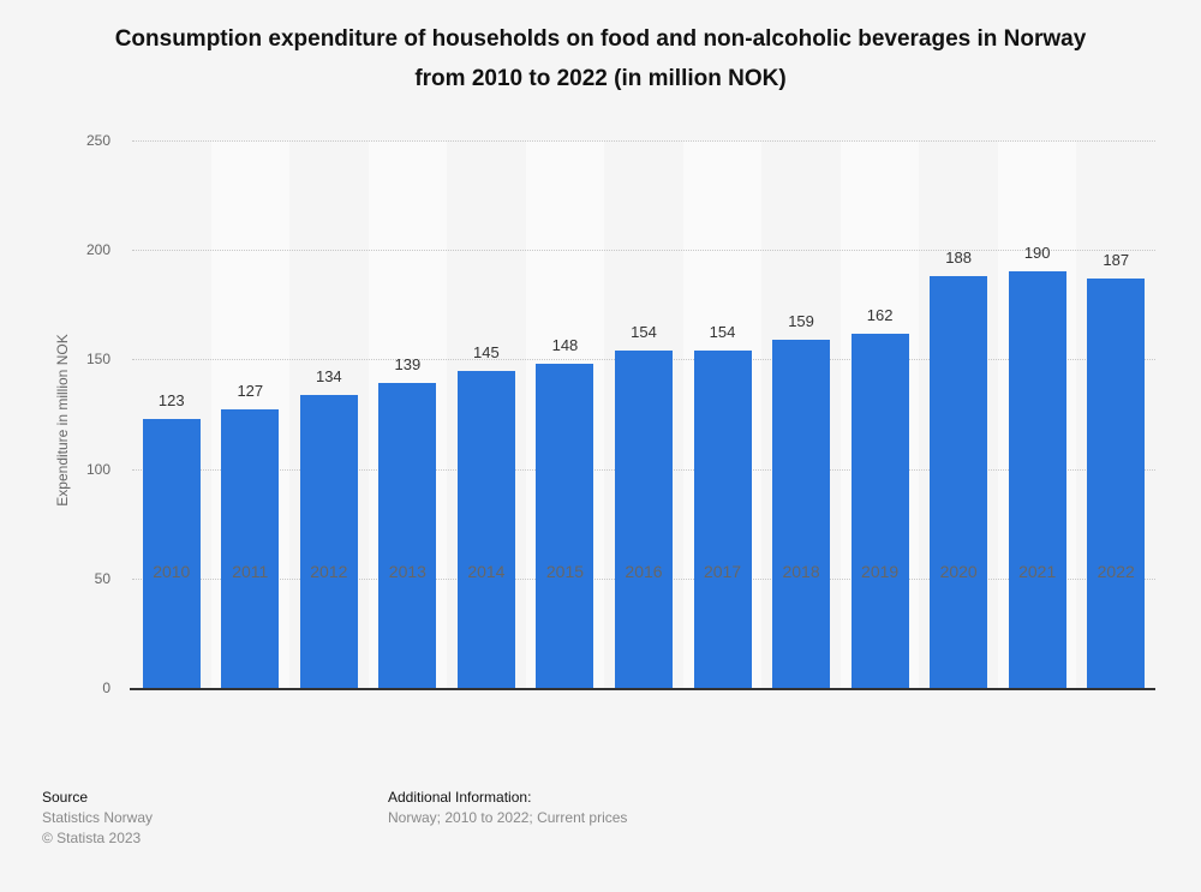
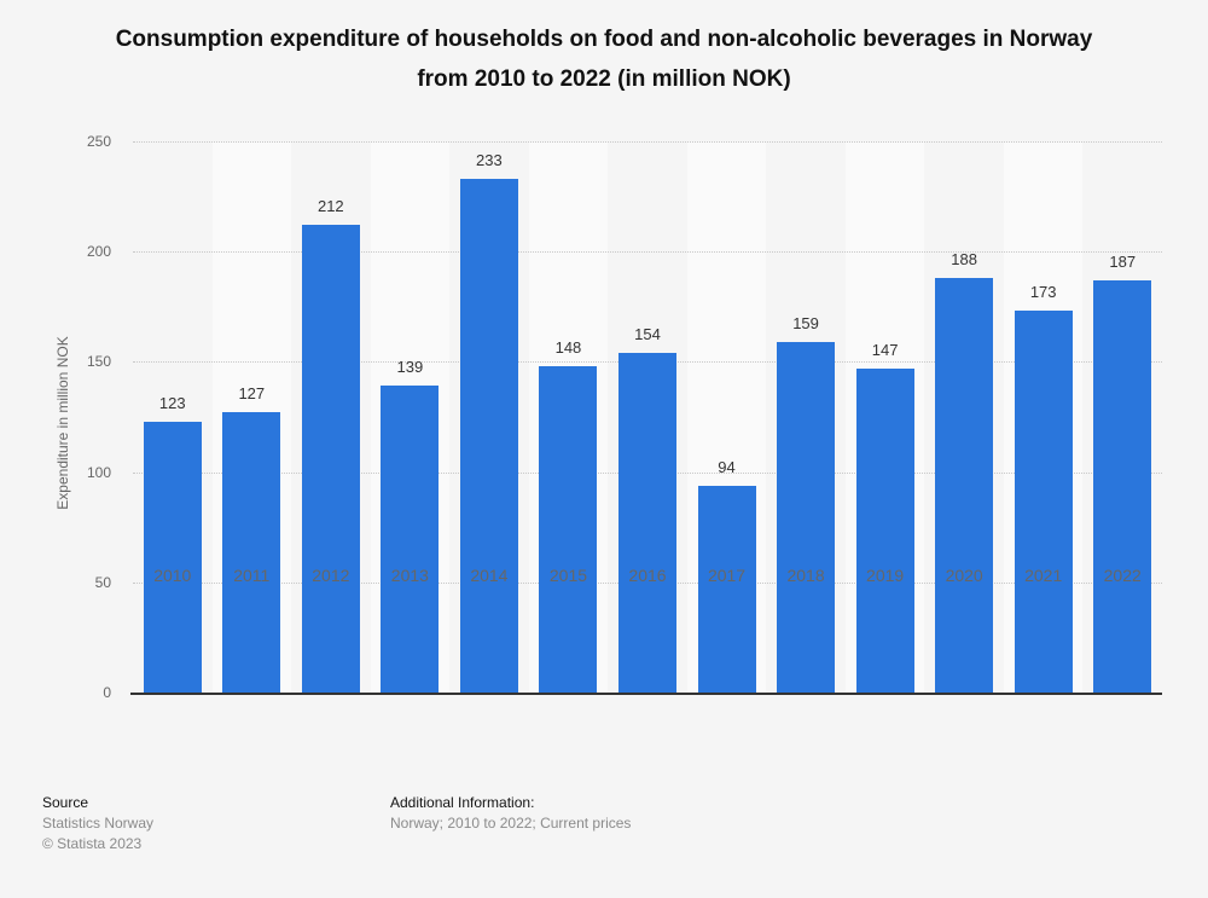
2012: 134 -> 212
2014: 145 -> 233
2017: 154 -> 94
2019: 162 -> 147
2021: 190 -> 173
